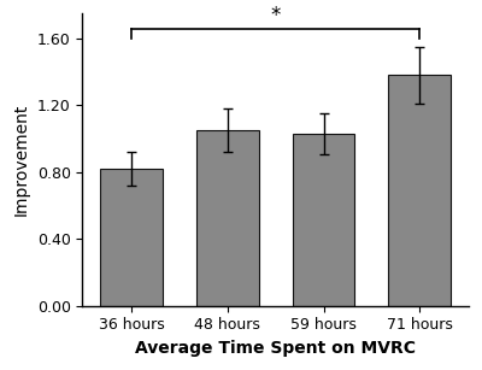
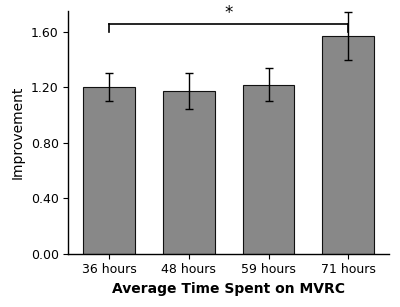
36 hours: 0.82 -> 1.20
48 hours: 1.05 -> 1.17
59 hours: 1.03 -> 1.22
71 hours: 1.38 -> 1.57
